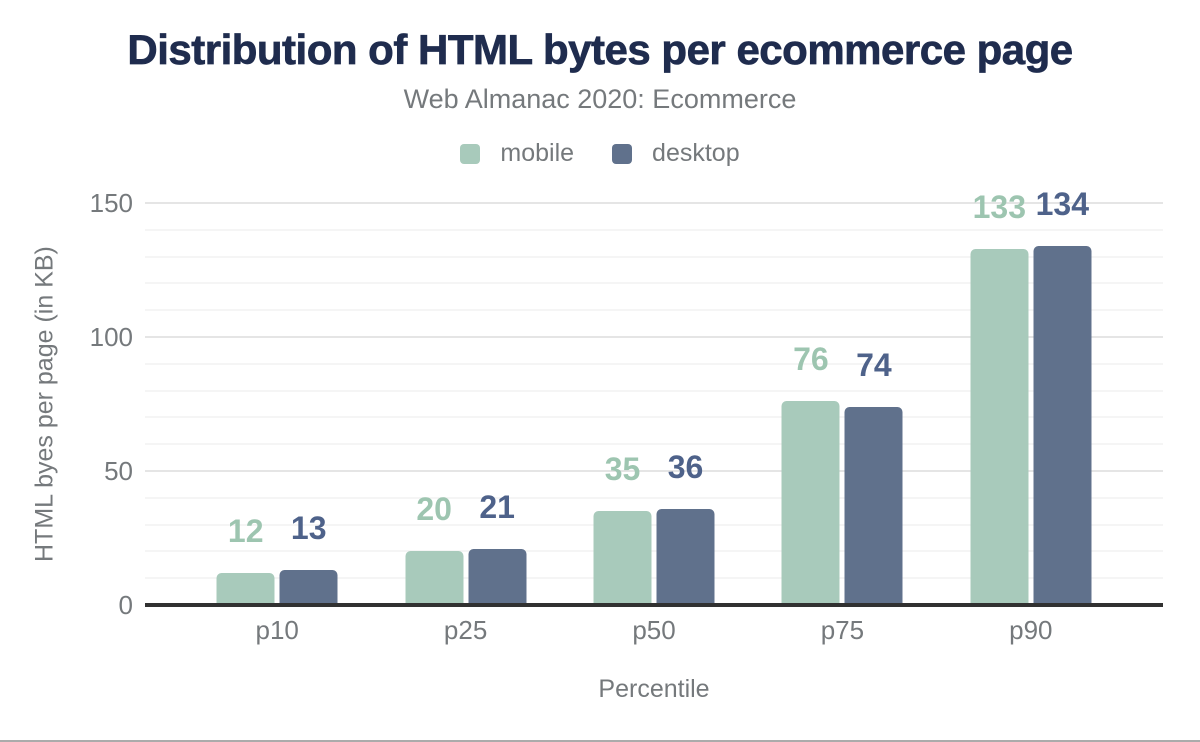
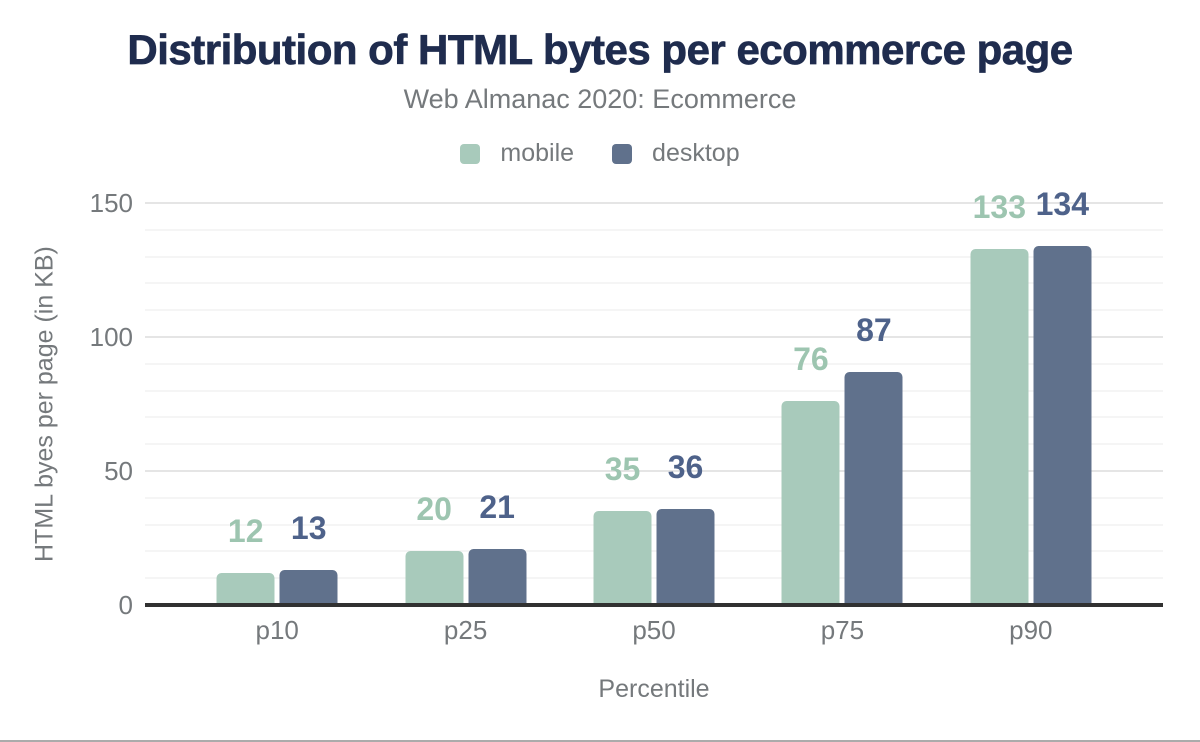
desktop/p75: 74 -> 87
